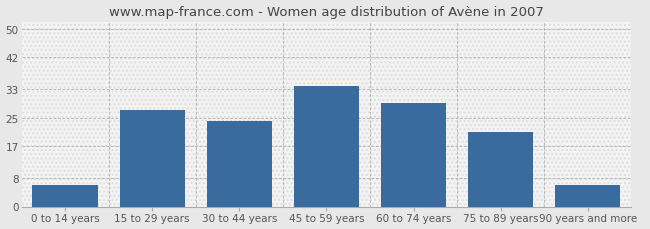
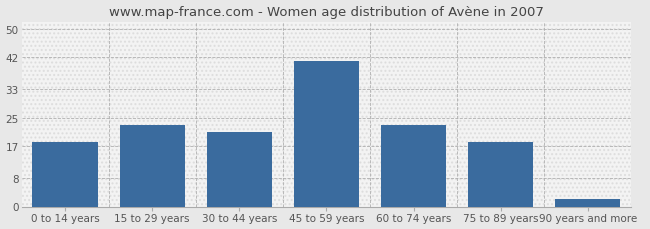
0 to 14 years: 6 -> 18
15 to 29 years: 27 -> 23
30 to 44 years: 24 -> 21
45 to 59 years: 34 -> 41
60 to 74 years: 29 -> 23
75 to 89 years: 21 -> 18
90 years and more: 6 -> 2
